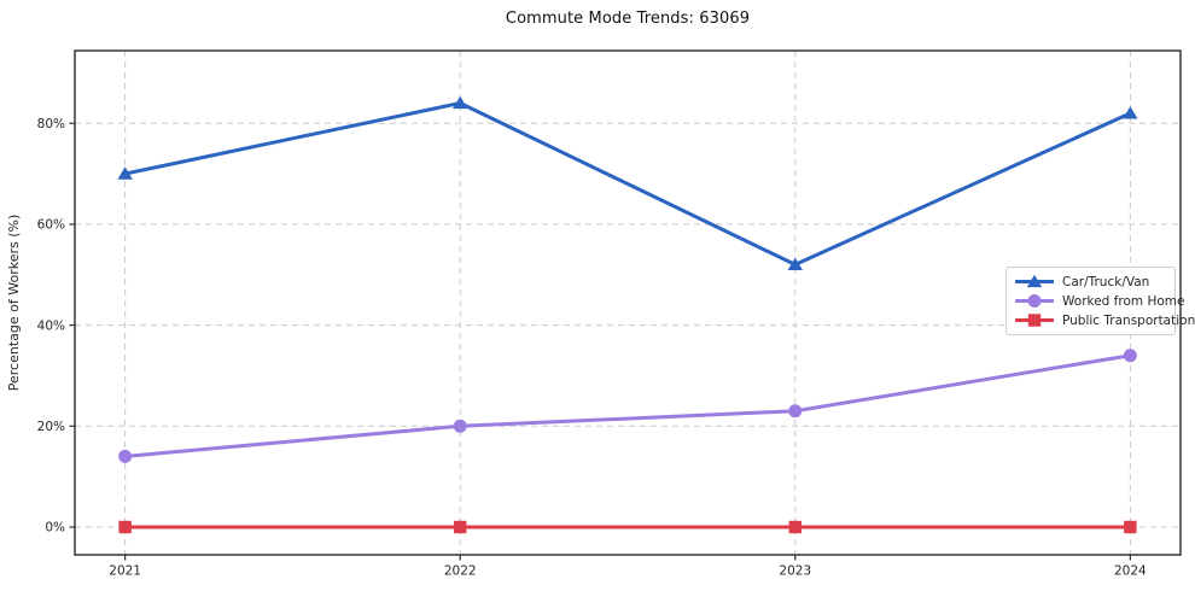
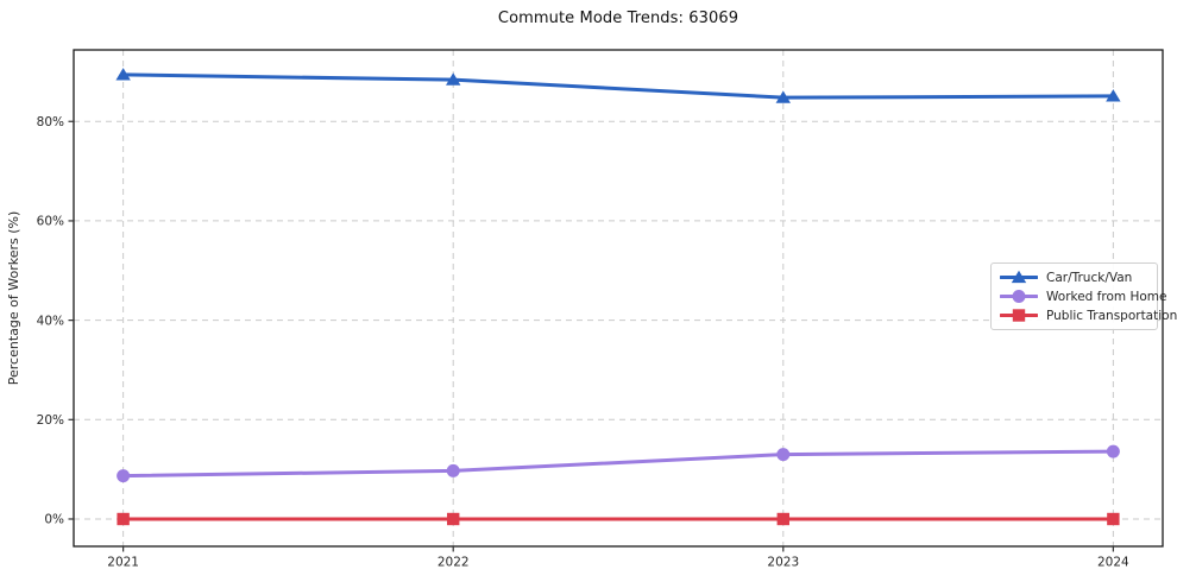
Car/Truck/Van/2021: 70% -> 89%
Worked from Home/2021: 14% -> 9%
Car/Truck/Van/2022: 84% -> 88%
Worked from Home/2022: 20% -> 10%
Car/Truck/Van/2023: 52% -> 85%
Worked from Home/2023: 23% -> 13%
Car/Truck/Van/2024: 82% -> 85%
Worked from Home/2024: 34% -> 14%
